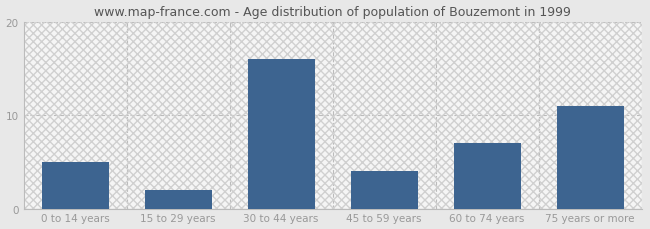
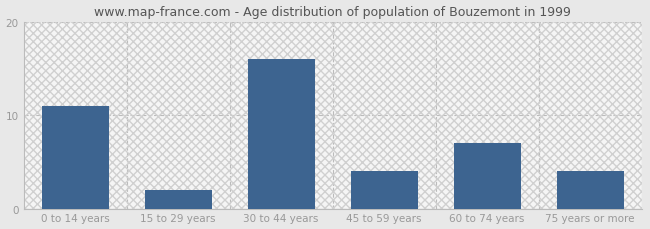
0 to 14 years: 5 -> 11
75 years or more: 11 -> 4
